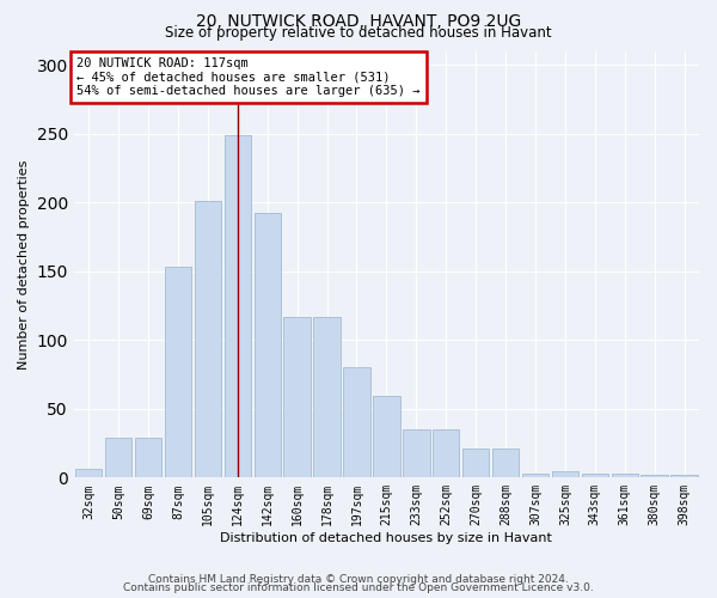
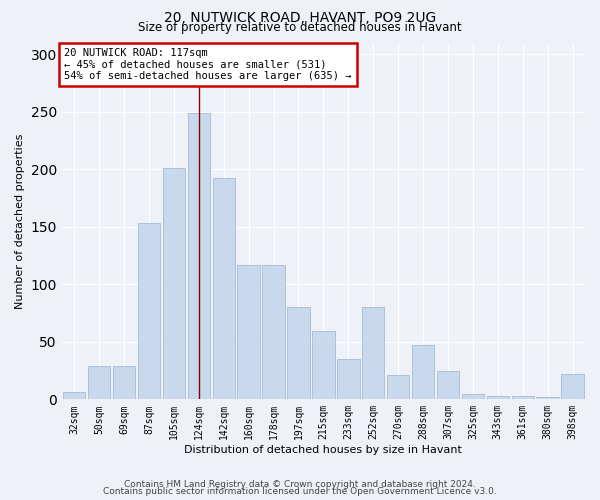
252sqm: 35 -> 80
288sqm: 21 -> 47
307sqm: 3 -> 25
398sqm: 2 -> 22
